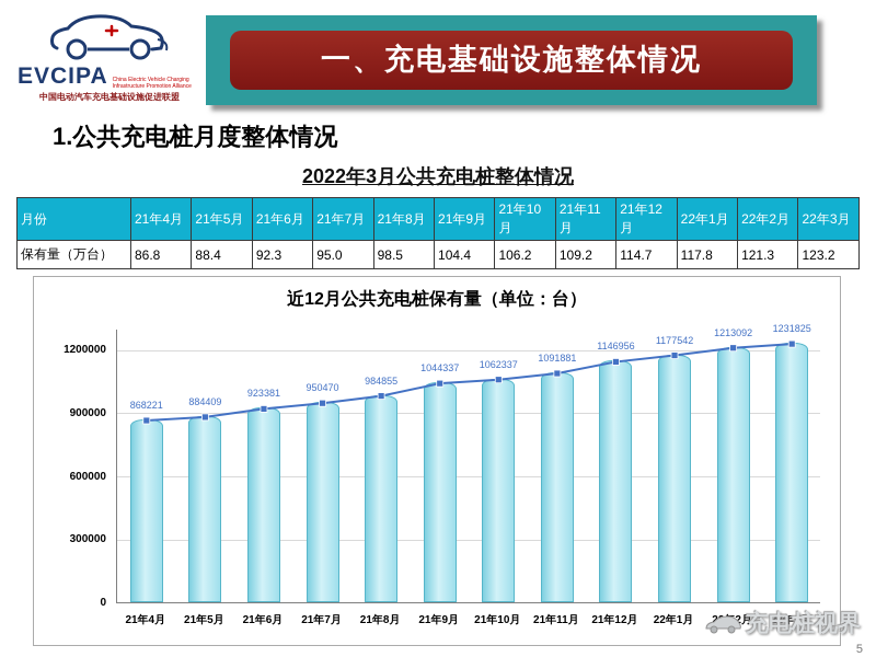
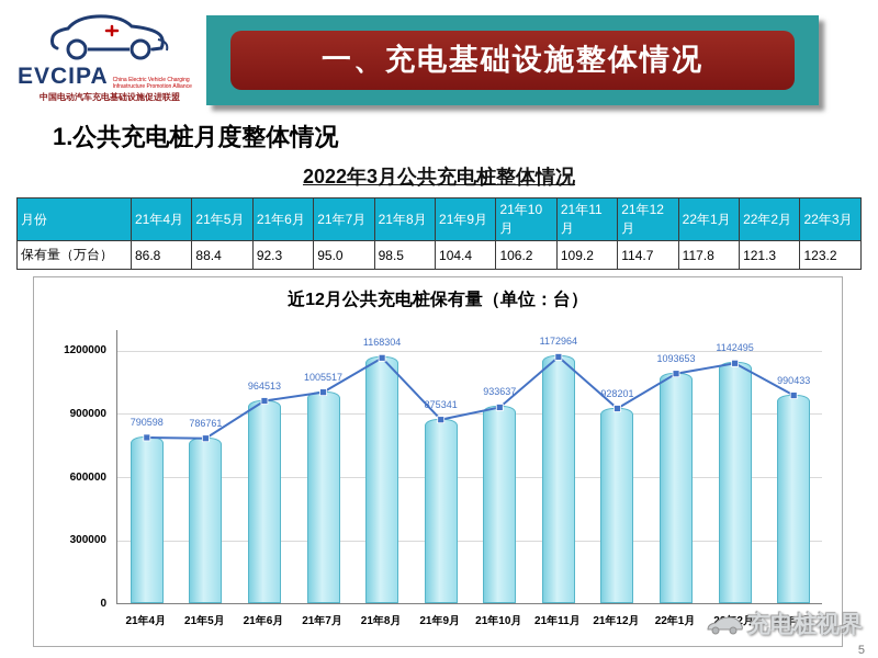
21年4月: 868221 -> 790598
21年5月: 884409 -> 786761
21年6月: 923381 -> 964513
21年7月: 950470 -> 1005517
21年8月: 984855 -> 1168304
21年9月: 1044337 -> 875341
21年10月: 1062337 -> 933637
21年11月: 1091881 -> 1172964
21年12月: 1146956 -> 928201
22年1月: 1177542 -> 1093653
22年2月: 1213092 -> 1142495
22年3月: 1231825 -> 990433
